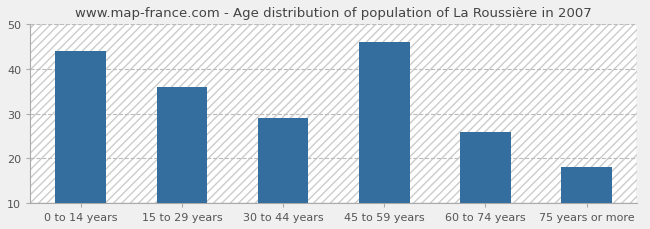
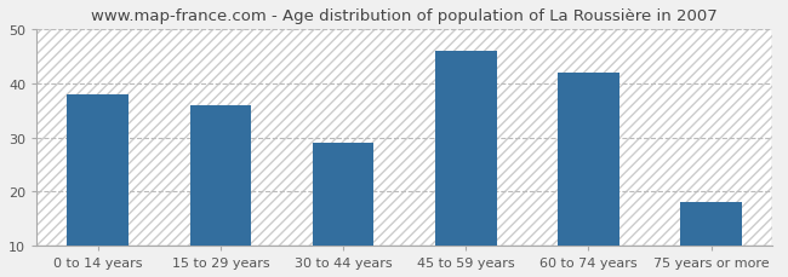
0 to 14 years: 44 -> 38
60 to 74 years: 26 -> 42
